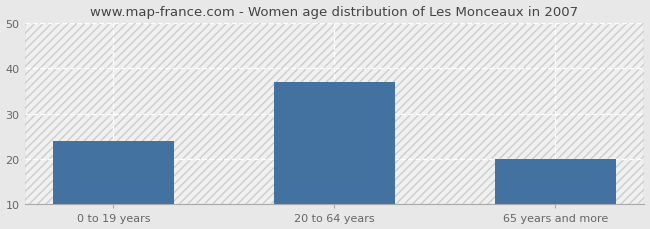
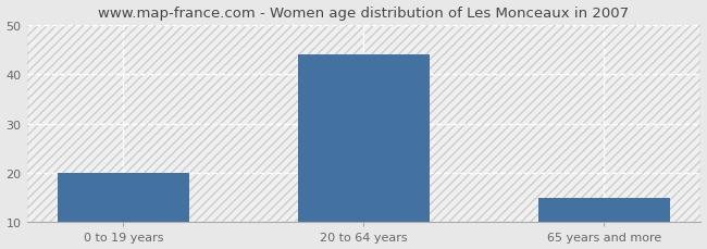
0 to 19 years: 24 -> 20
20 to 64 years: 37 -> 44
65 years and more: 20 -> 15
